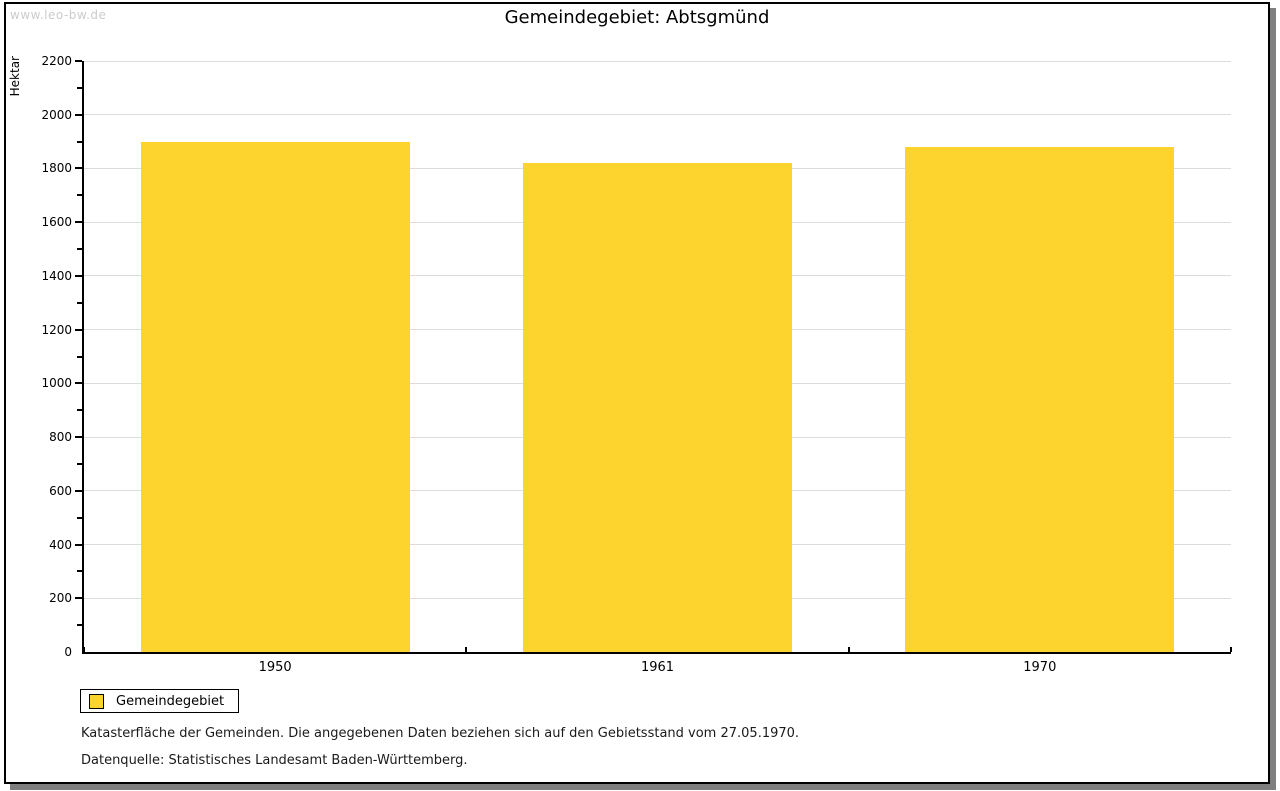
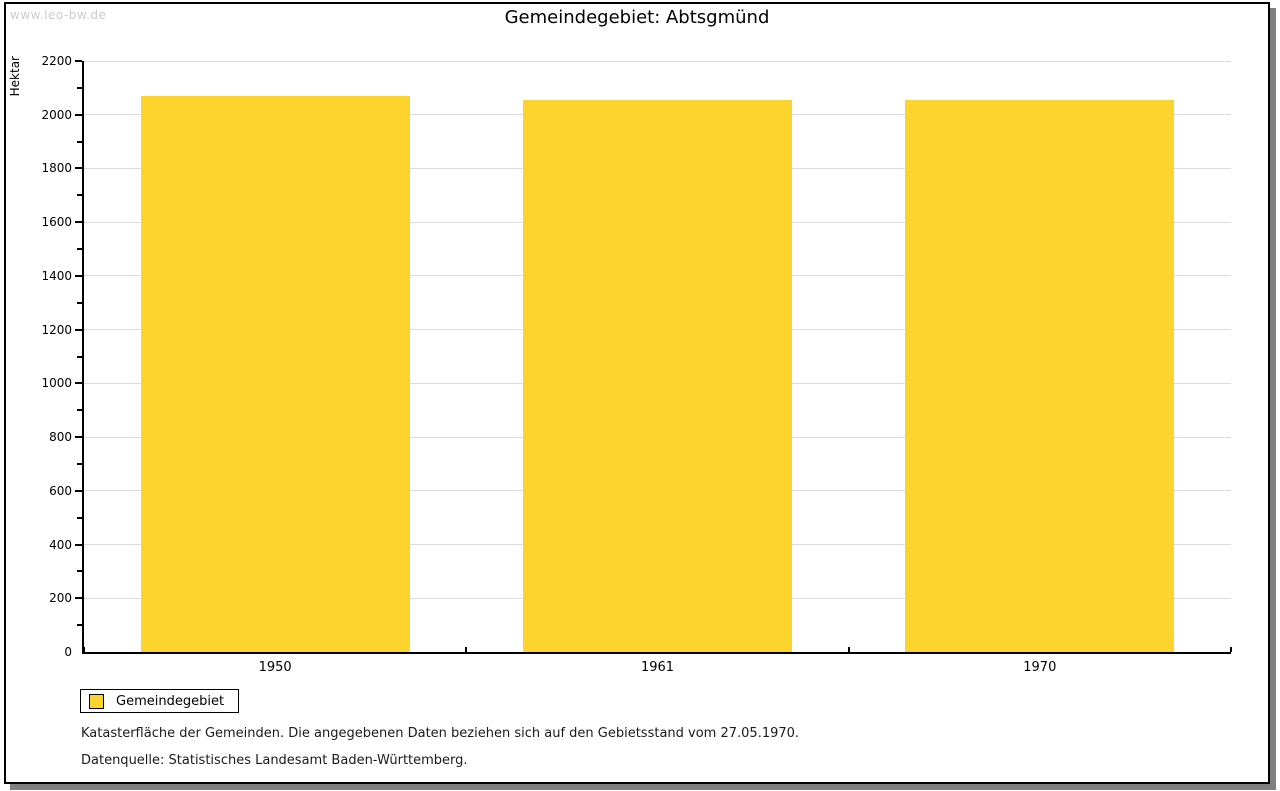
1950: 1900 -> 2070
1961: 1820 -> 2060
1970: 1880 -> 2060
